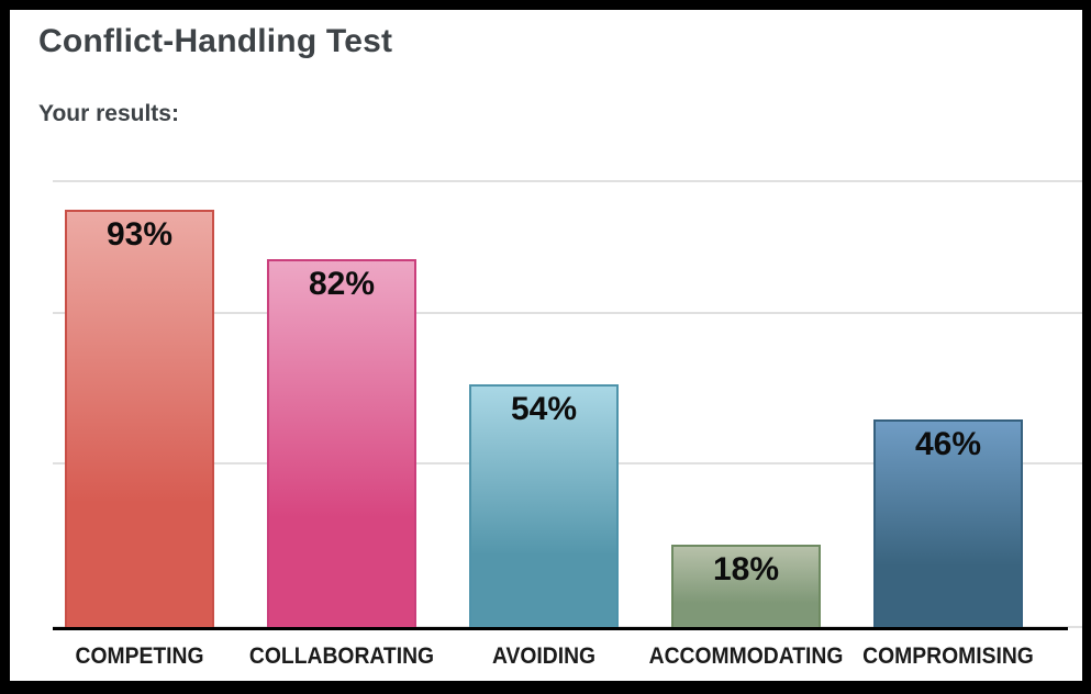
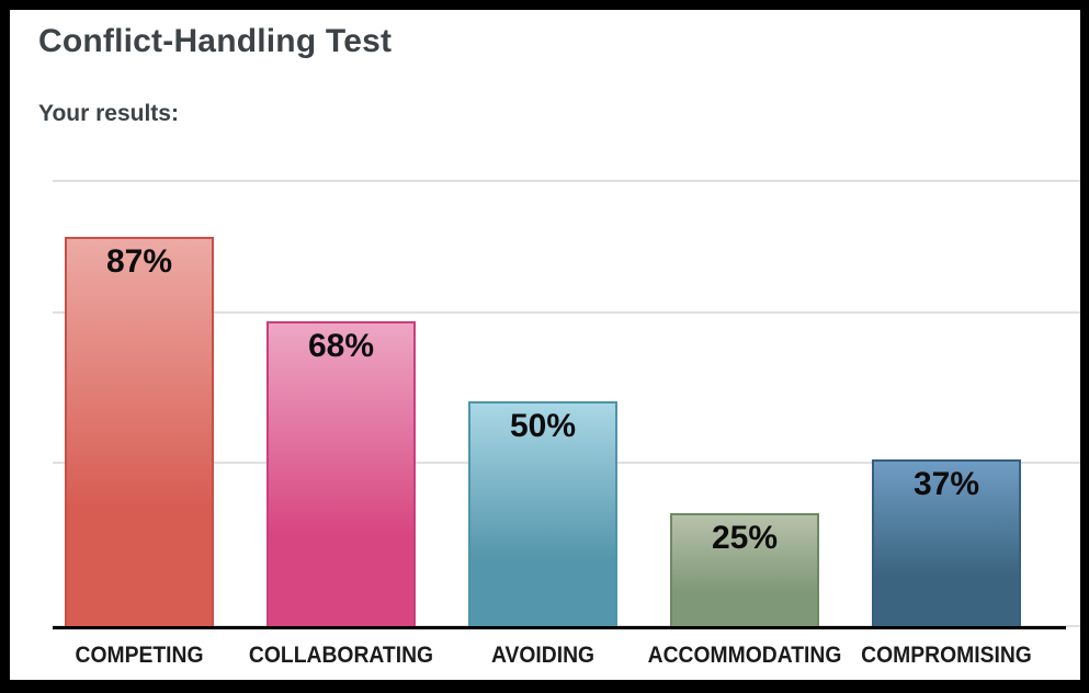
COMPETING: 93% -> 87%
COLLABORATING: 82% -> 68%
AVOIDING: 54% -> 50%
ACCOMMODATING: 18% -> 25%
COMPROMISING: 46% -> 37%
